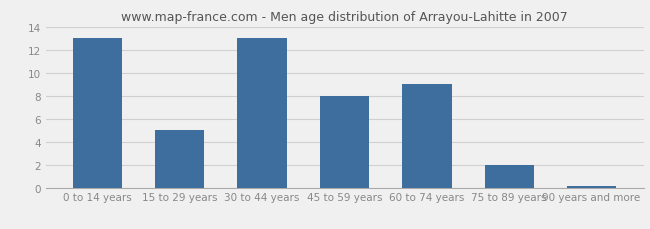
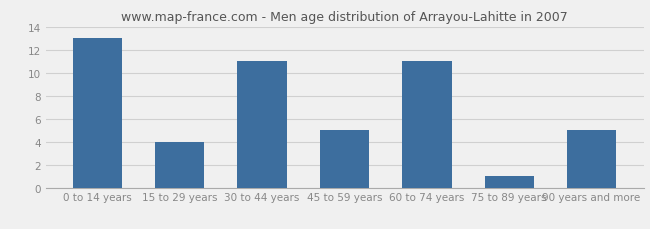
15 to 29 years: 5.0 -> 4.0
30 to 44 years: 13.0 -> 11.0
45 to 59 years: 8.0 -> 5.0
60 to 74 years: 9.0 -> 11.0
75 to 89 years: 2.0 -> 1.0
90 years and more: 0.1 -> 5.0
